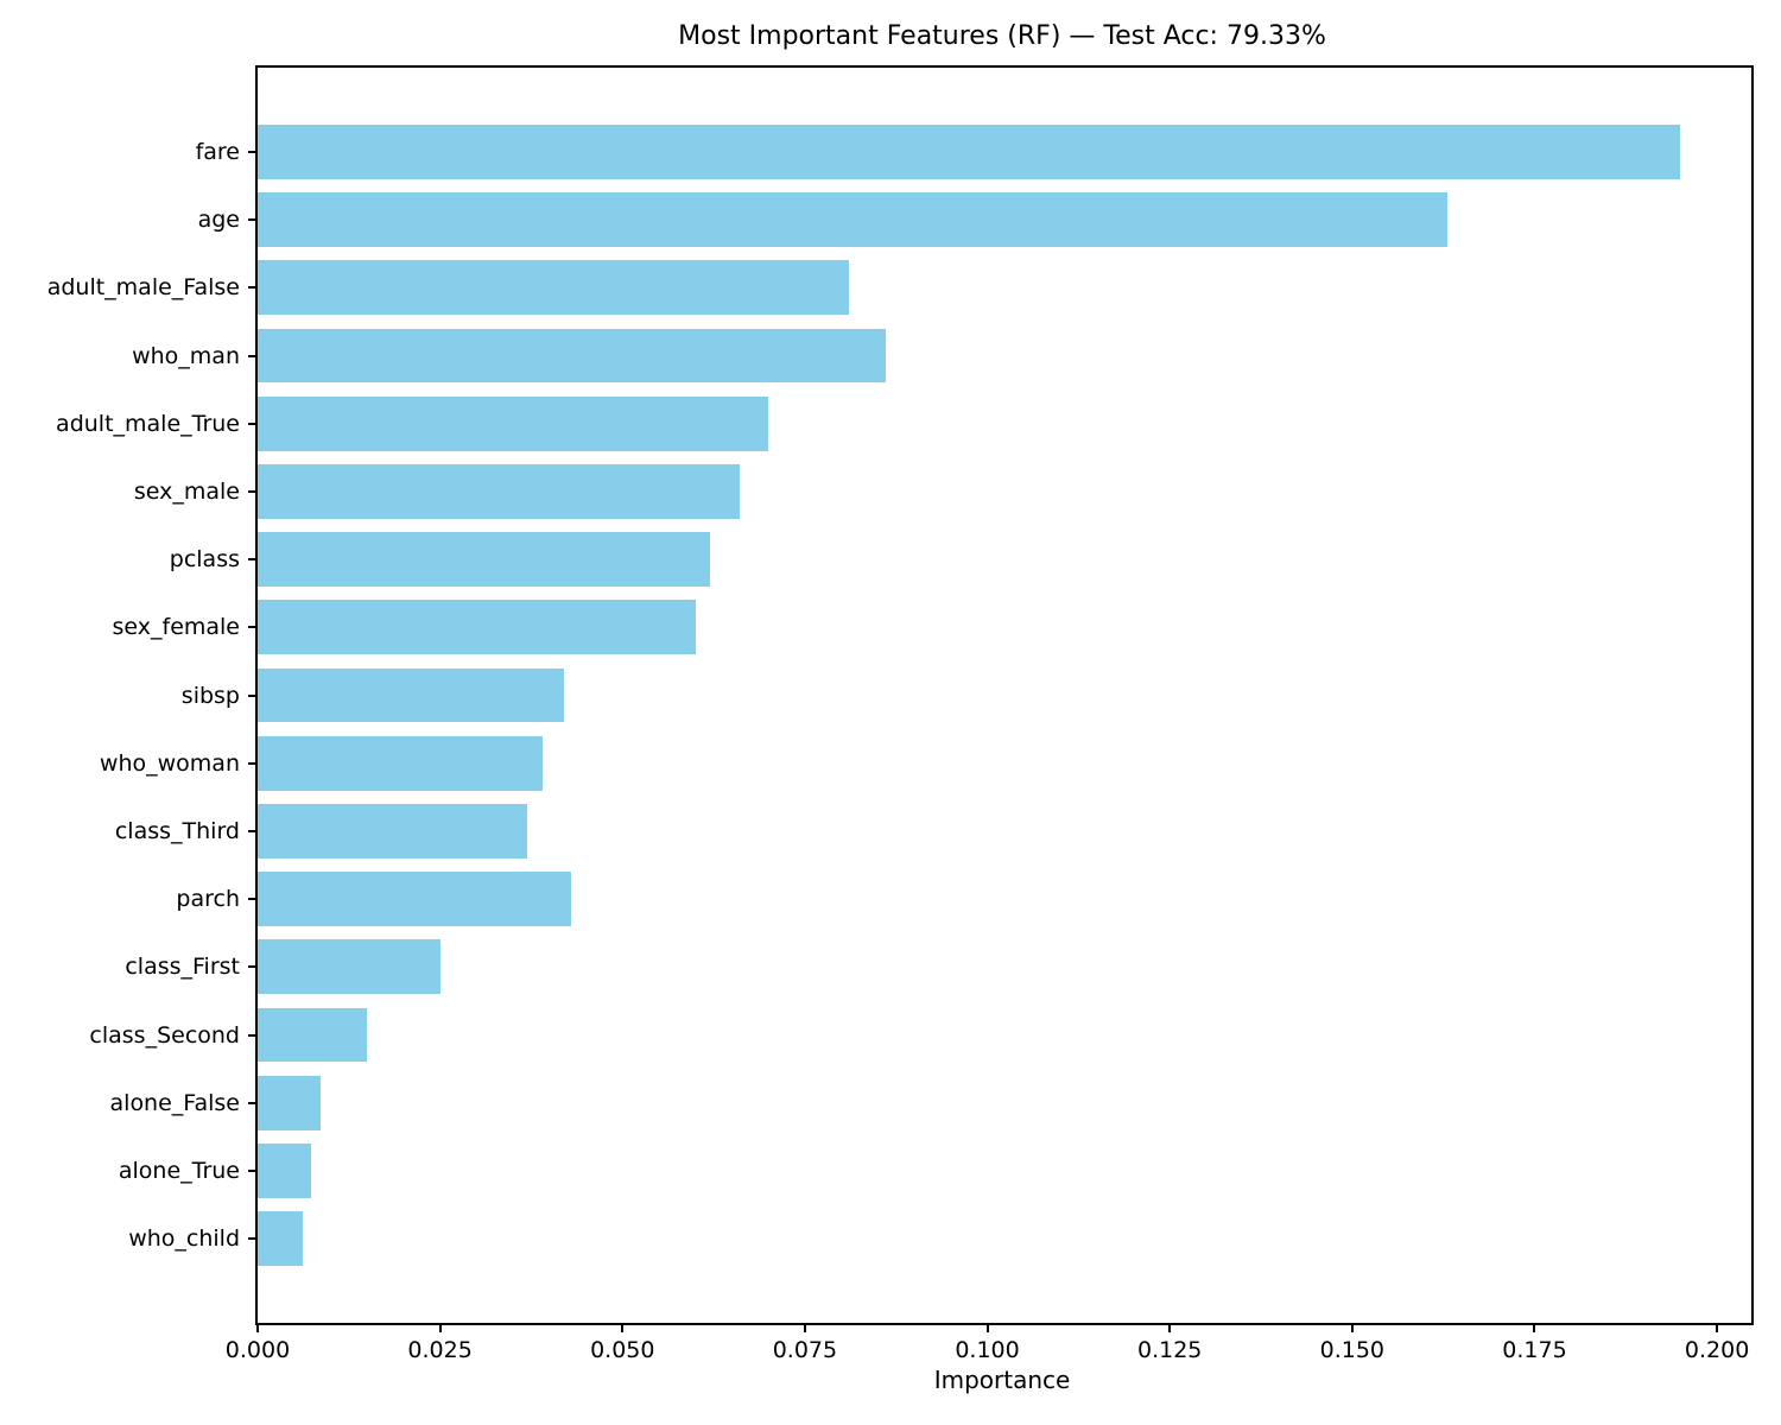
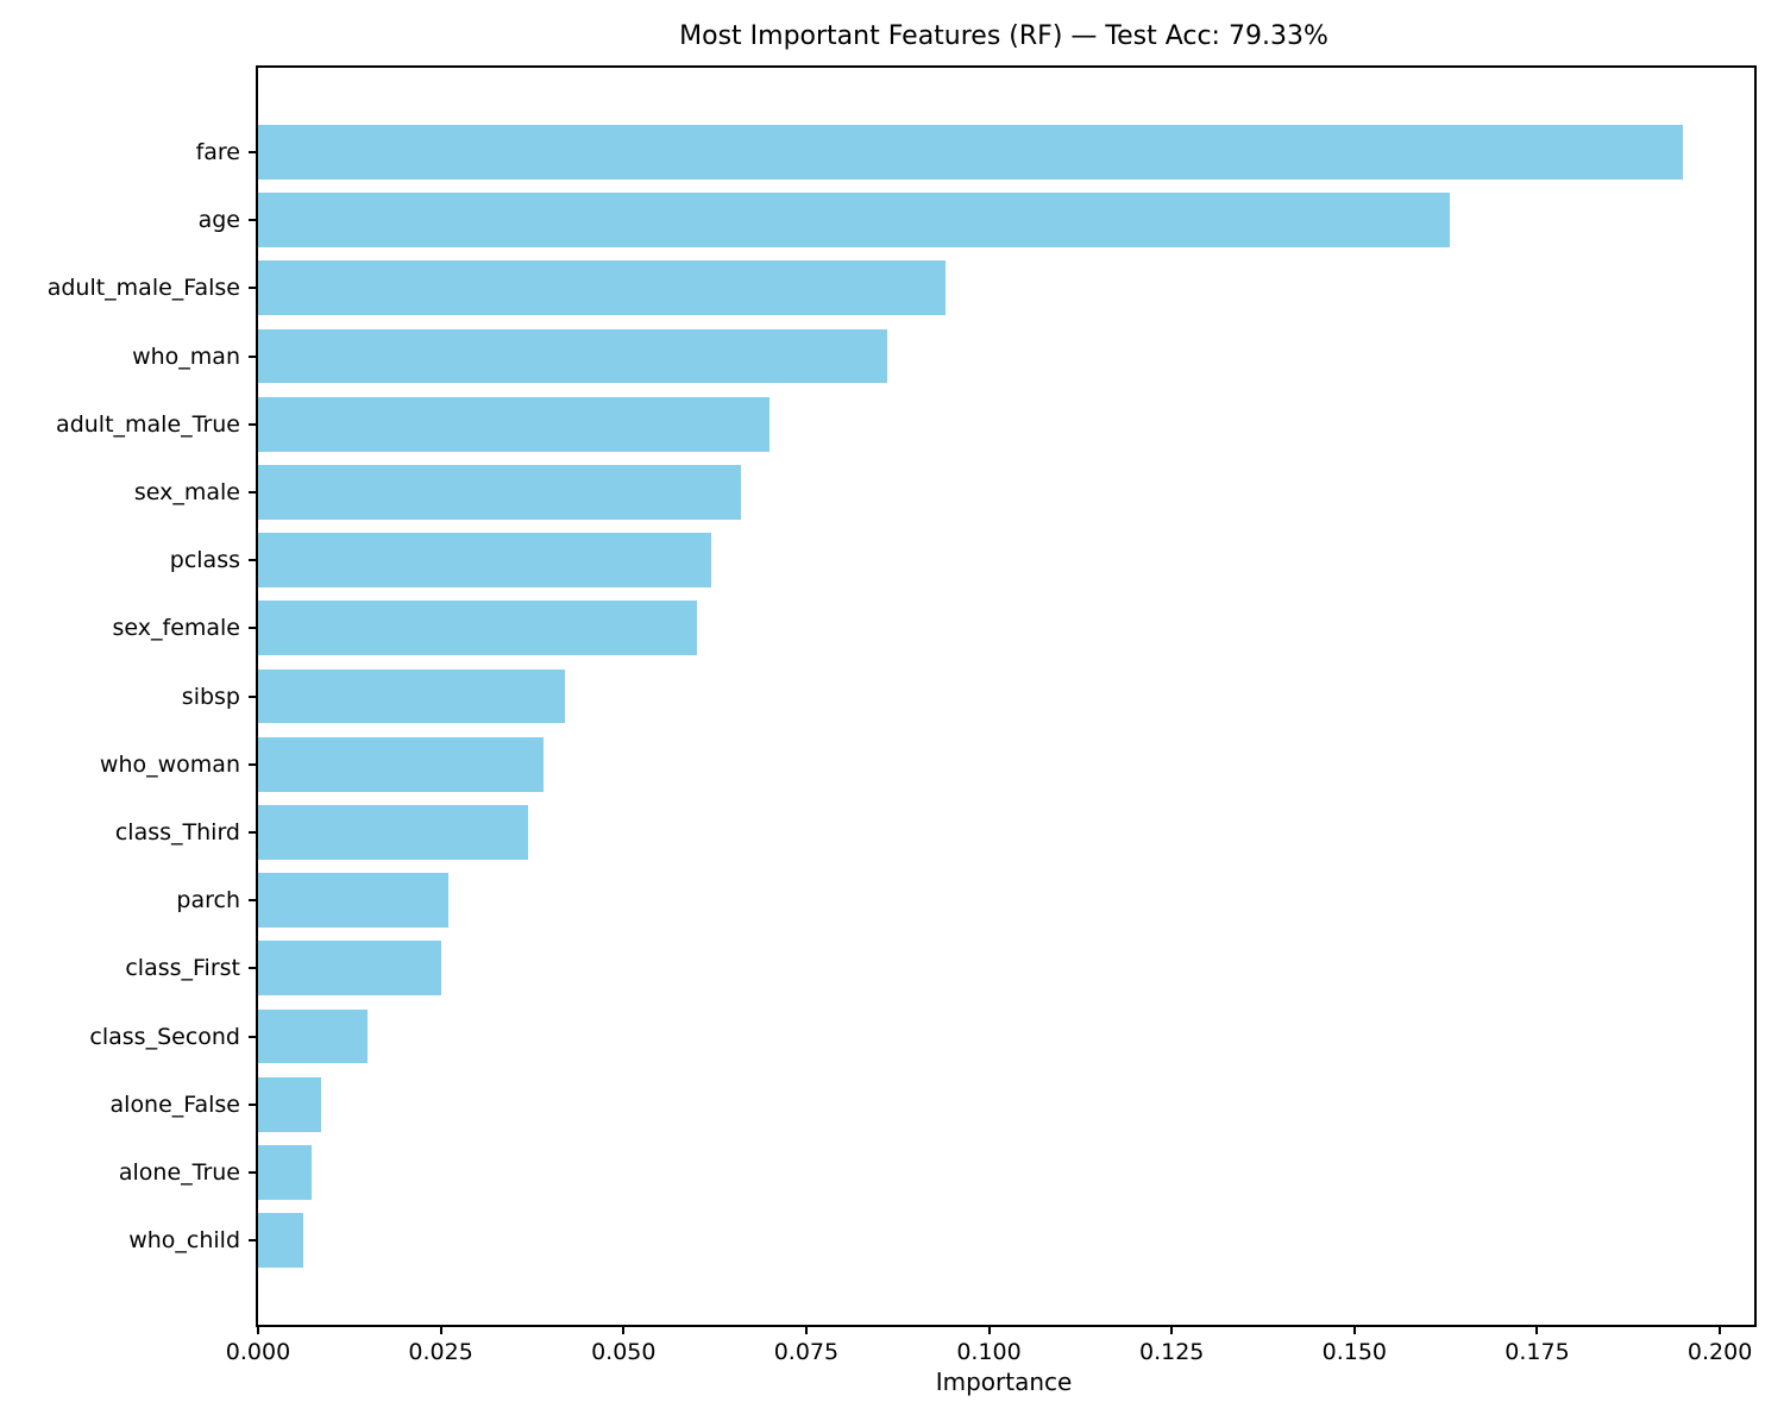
adult_male_False: 0.081 -> 0.094
parch: 0.043 -> 0.026
